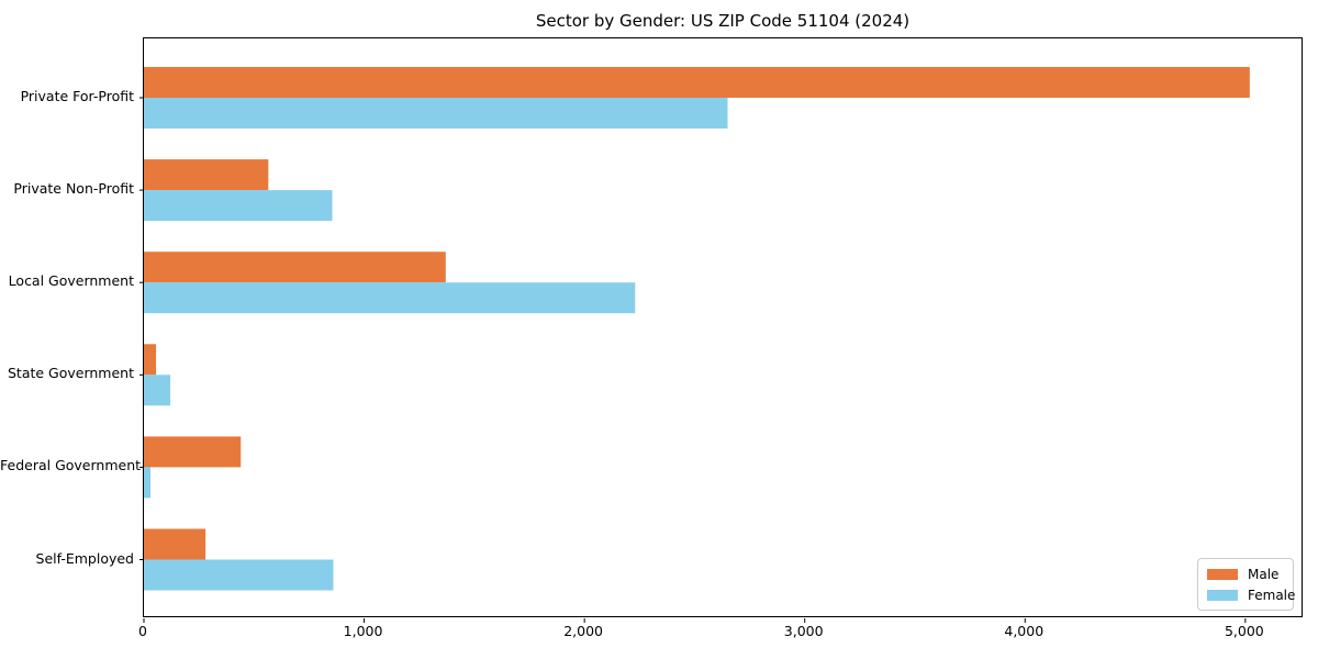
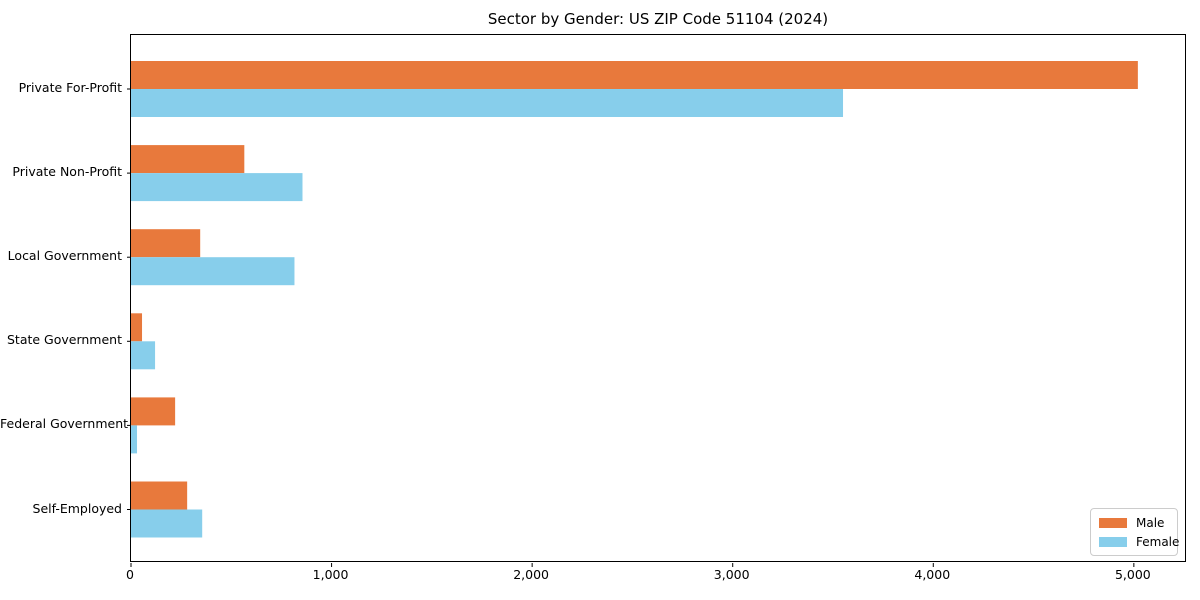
Female/Private For-Profit: 2650 -> 3550
Male/Local Government: 1370 -> 340
Female/Local Government: 2230 -> 820
Male/Federal Government: 440 -> 220
Female/Self-Employed: 860 -> 360
